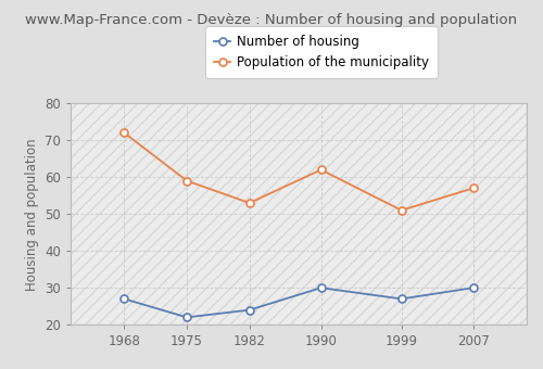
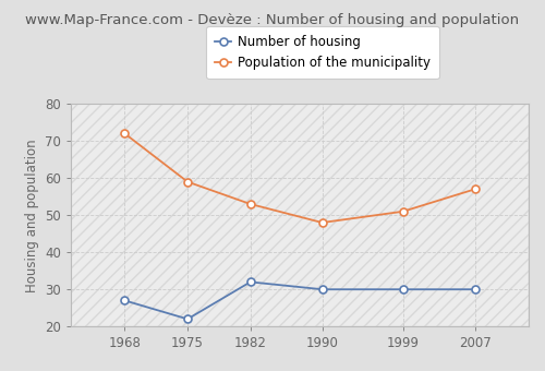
Number of housing/1982: 24 -> 32
Population of the municipality/1990: 62 -> 48
Number of housing/1999: 27 -> 30
